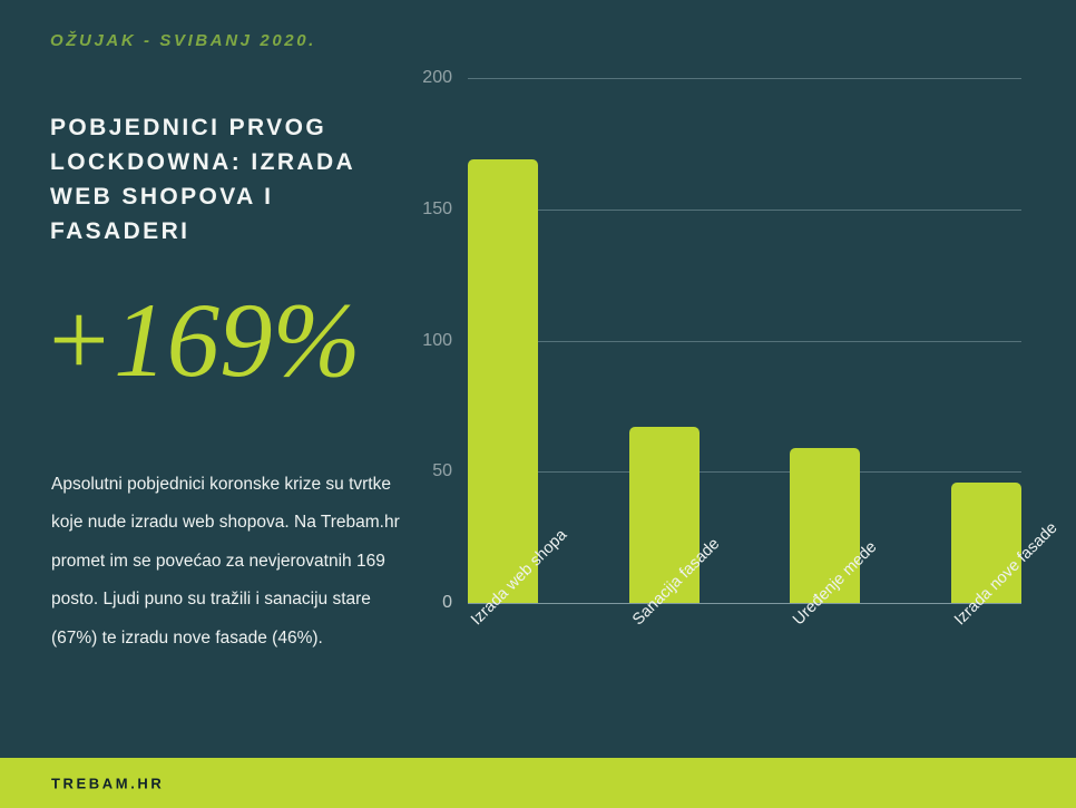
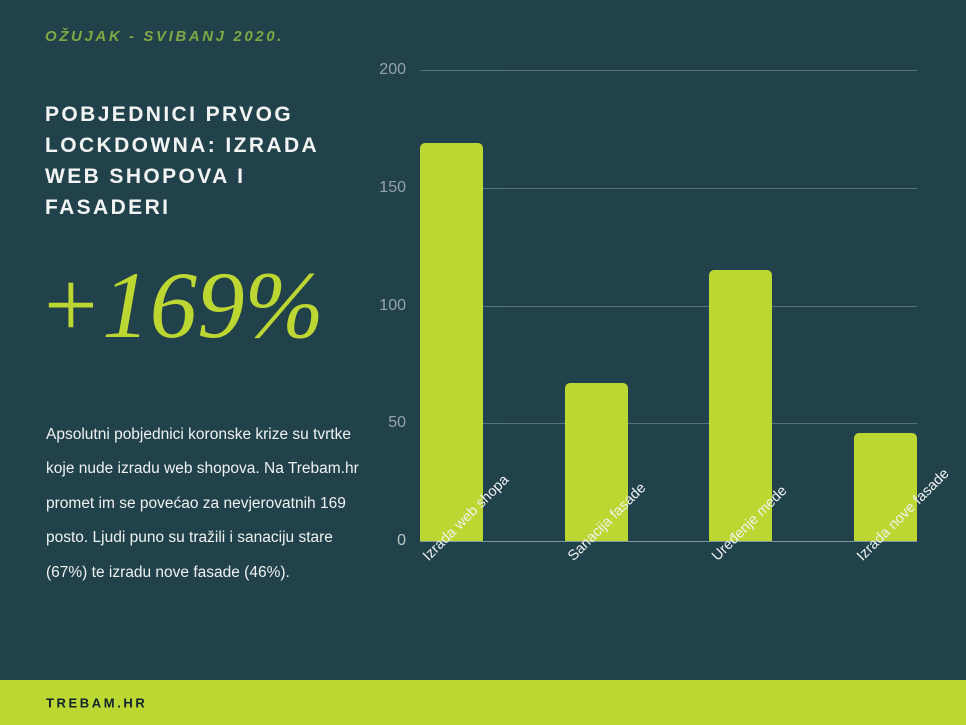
Uređenje mede: 59 -> 115
